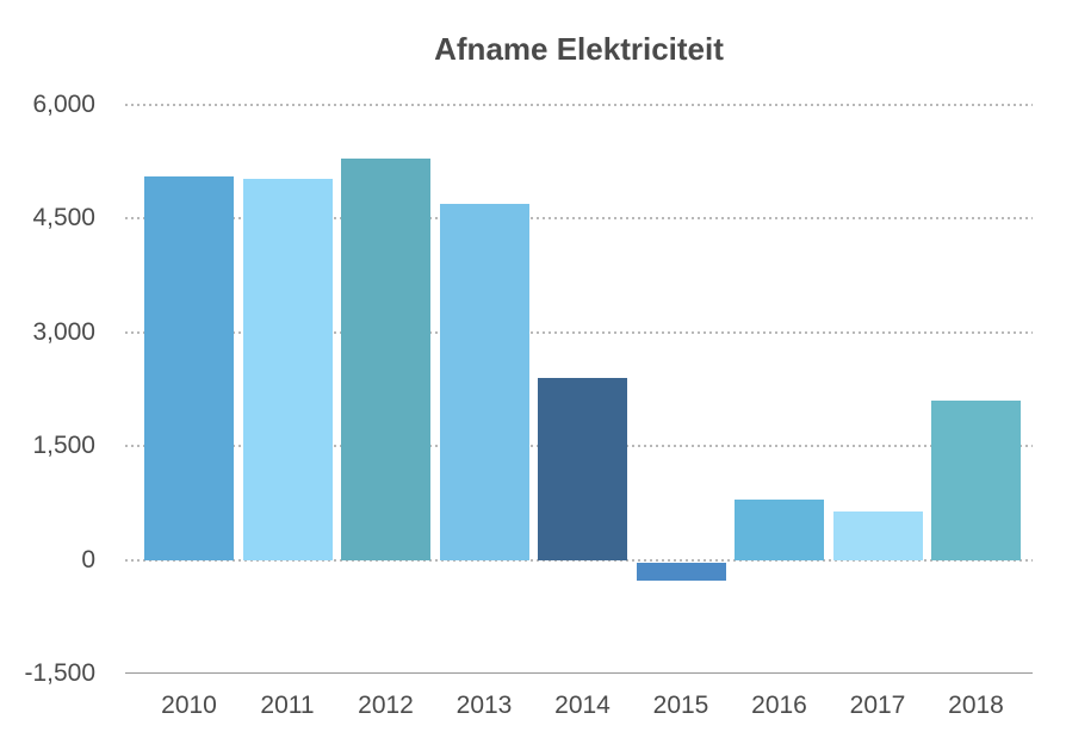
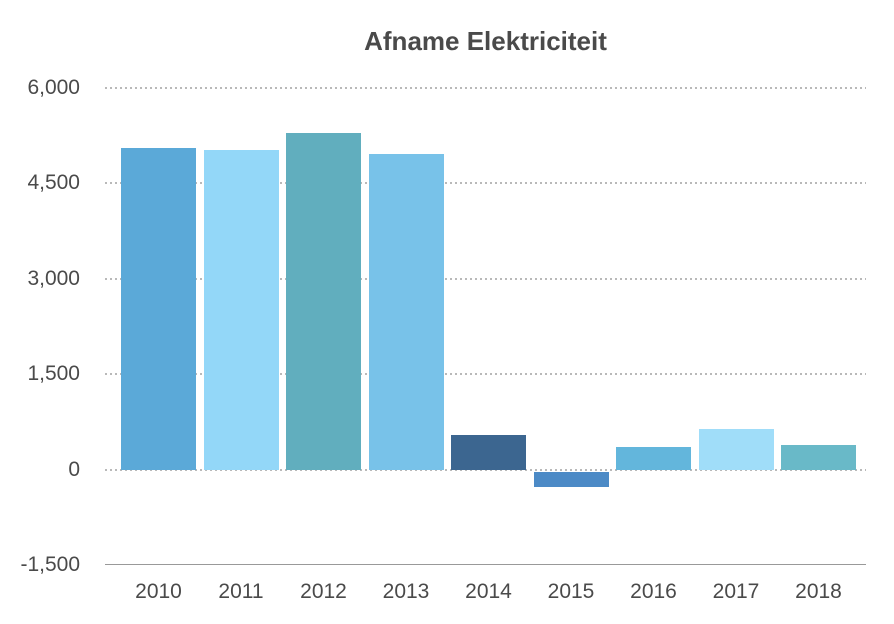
2013: 4700 -> 5000
2014: 2400 -> 500
2016: 800 -> 400
2018: 2100 -> 400
